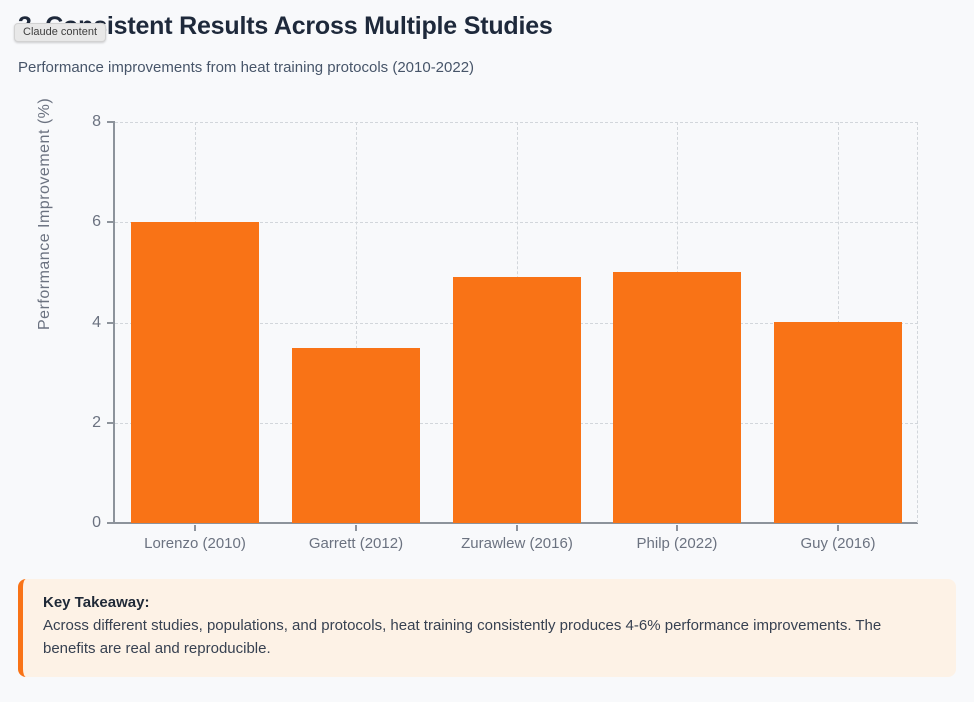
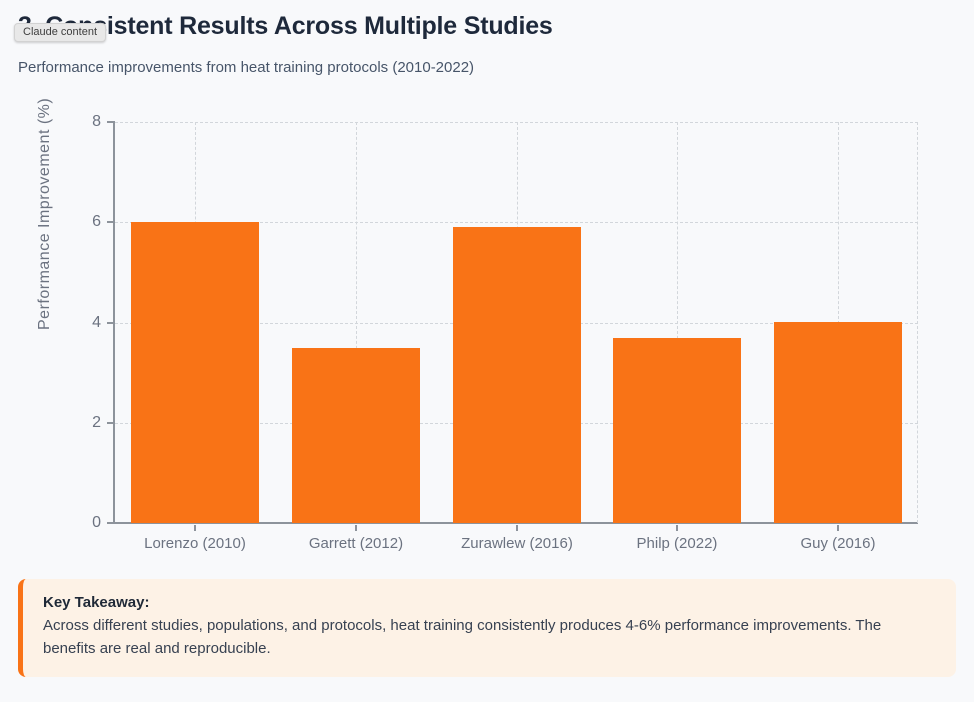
Zurawlew (2016): 4.9 -> 5.9
Philp (2022): 5.0 -> 3.7
